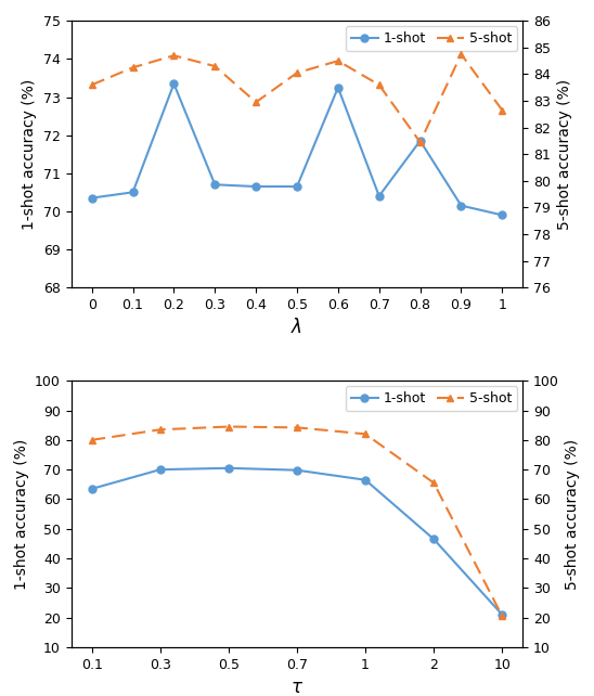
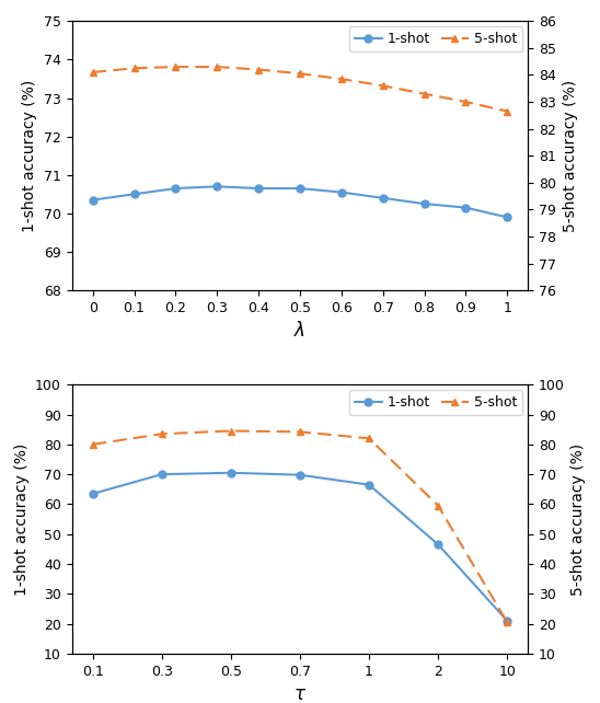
5-shot/0: 83.60 -> 84.10
1-shot/0.2: 73.35 -> 70.65
5-shot/0.2: 84.70 -> 84.30
5-shot/0.4: 82.95 -> 84.20
1-shot/0.6: 73.25 -> 70.55
5-shot/0.6: 84.50 -> 83.85
1-shot/0.8: 71.85 -> 70.25
5-shot/0.8: 81.45 -> 83.30
5-shot/0.9: 84.75 -> 83.00
5-shot/2: 65.5 -> 59.5
